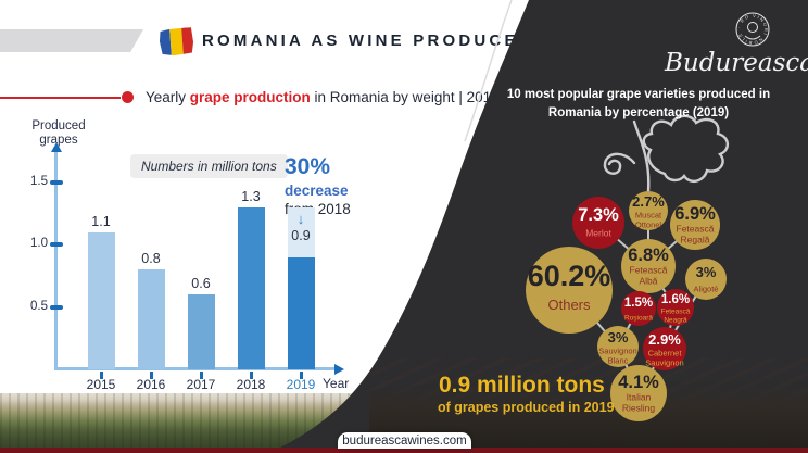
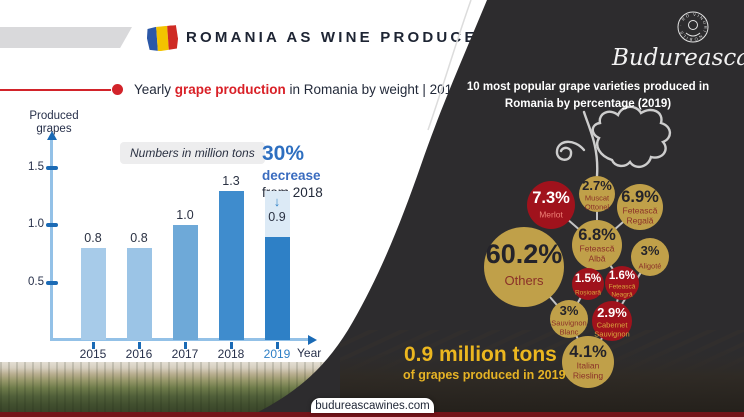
2015: 1.1 -> 0.8
2017: 0.6 -> 1.0
